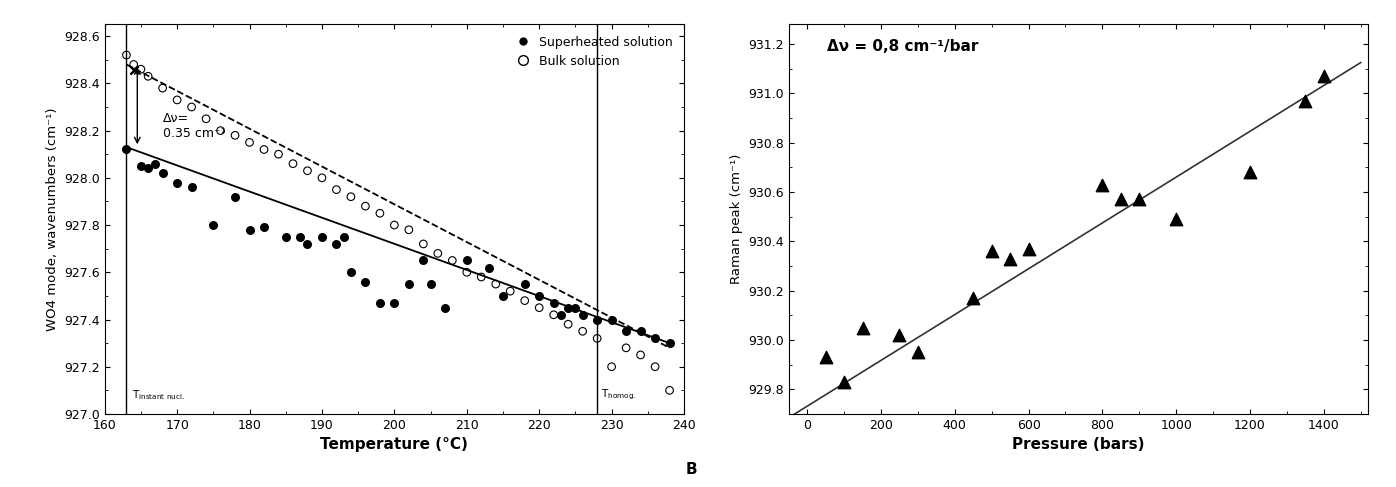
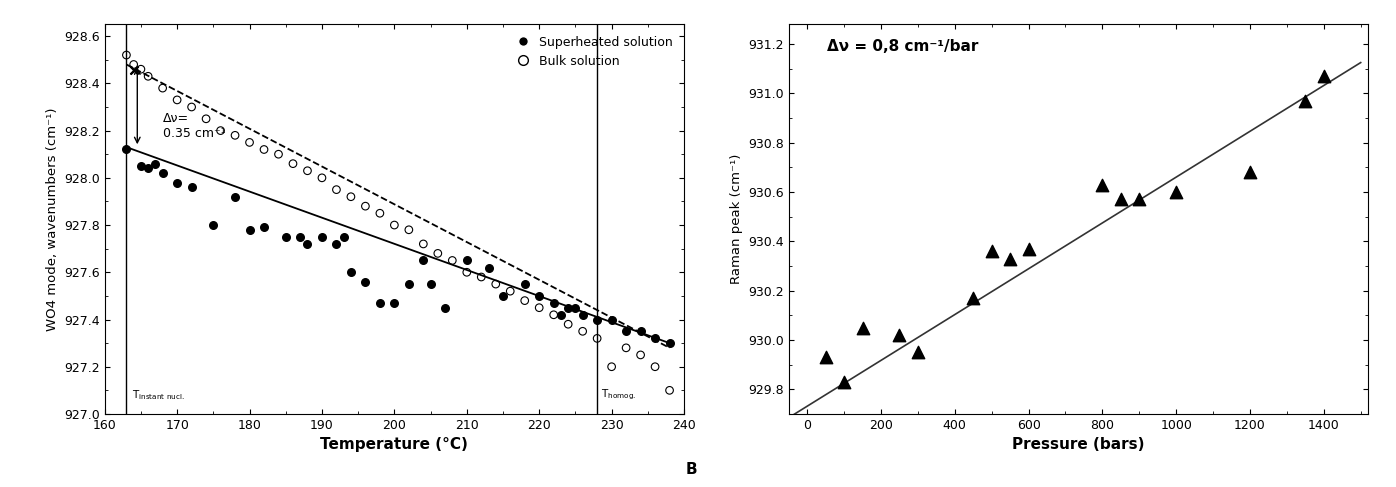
1000: 930.49 -> 930.60
